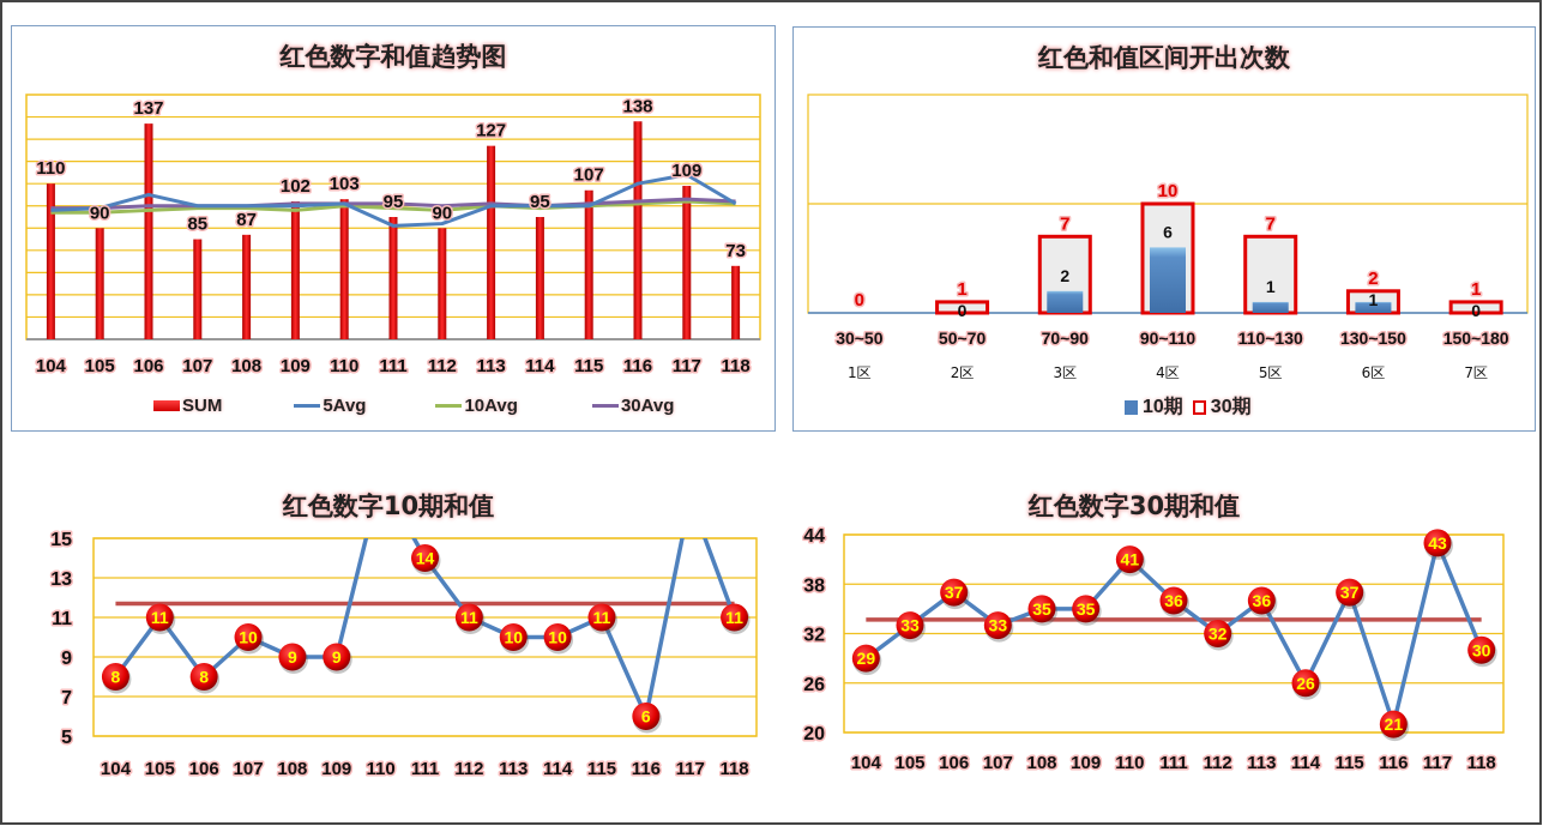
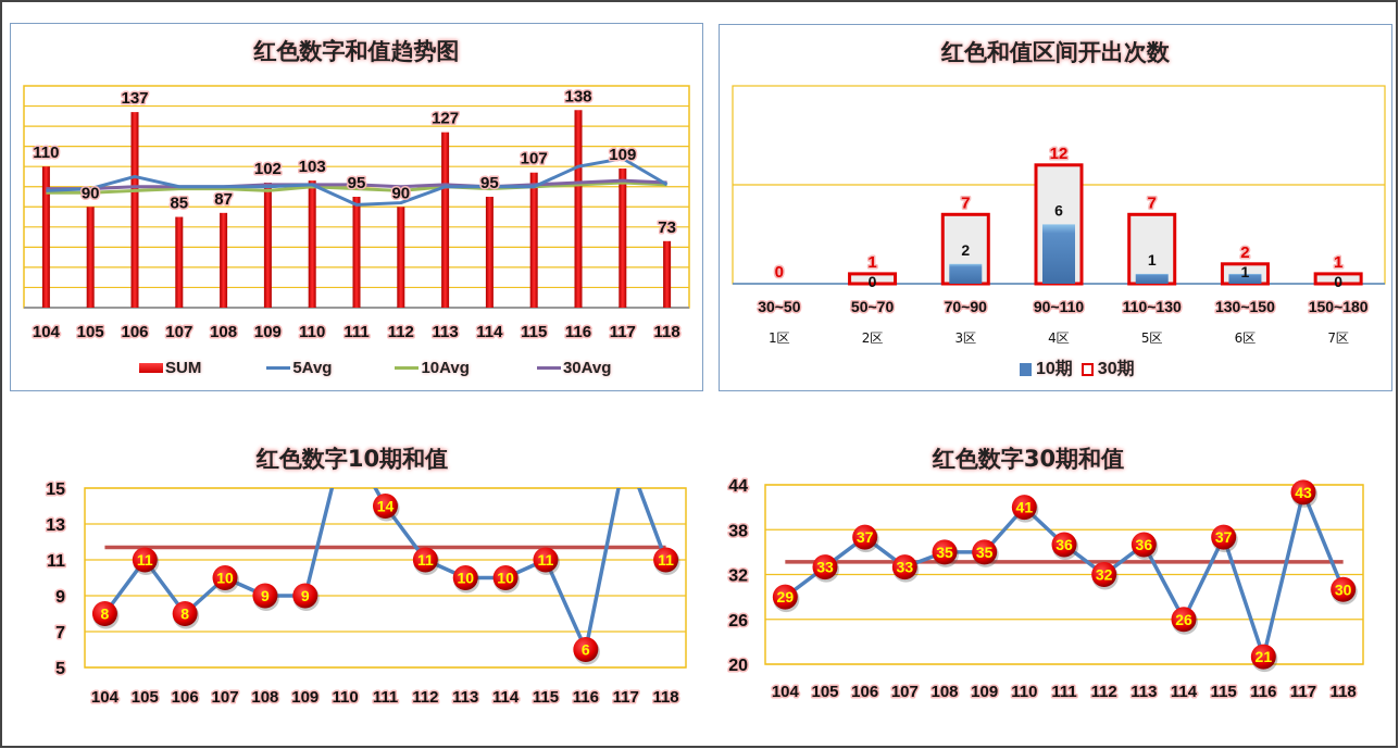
红色和值区间开出次数/30期/90~110: 10 -> 12
